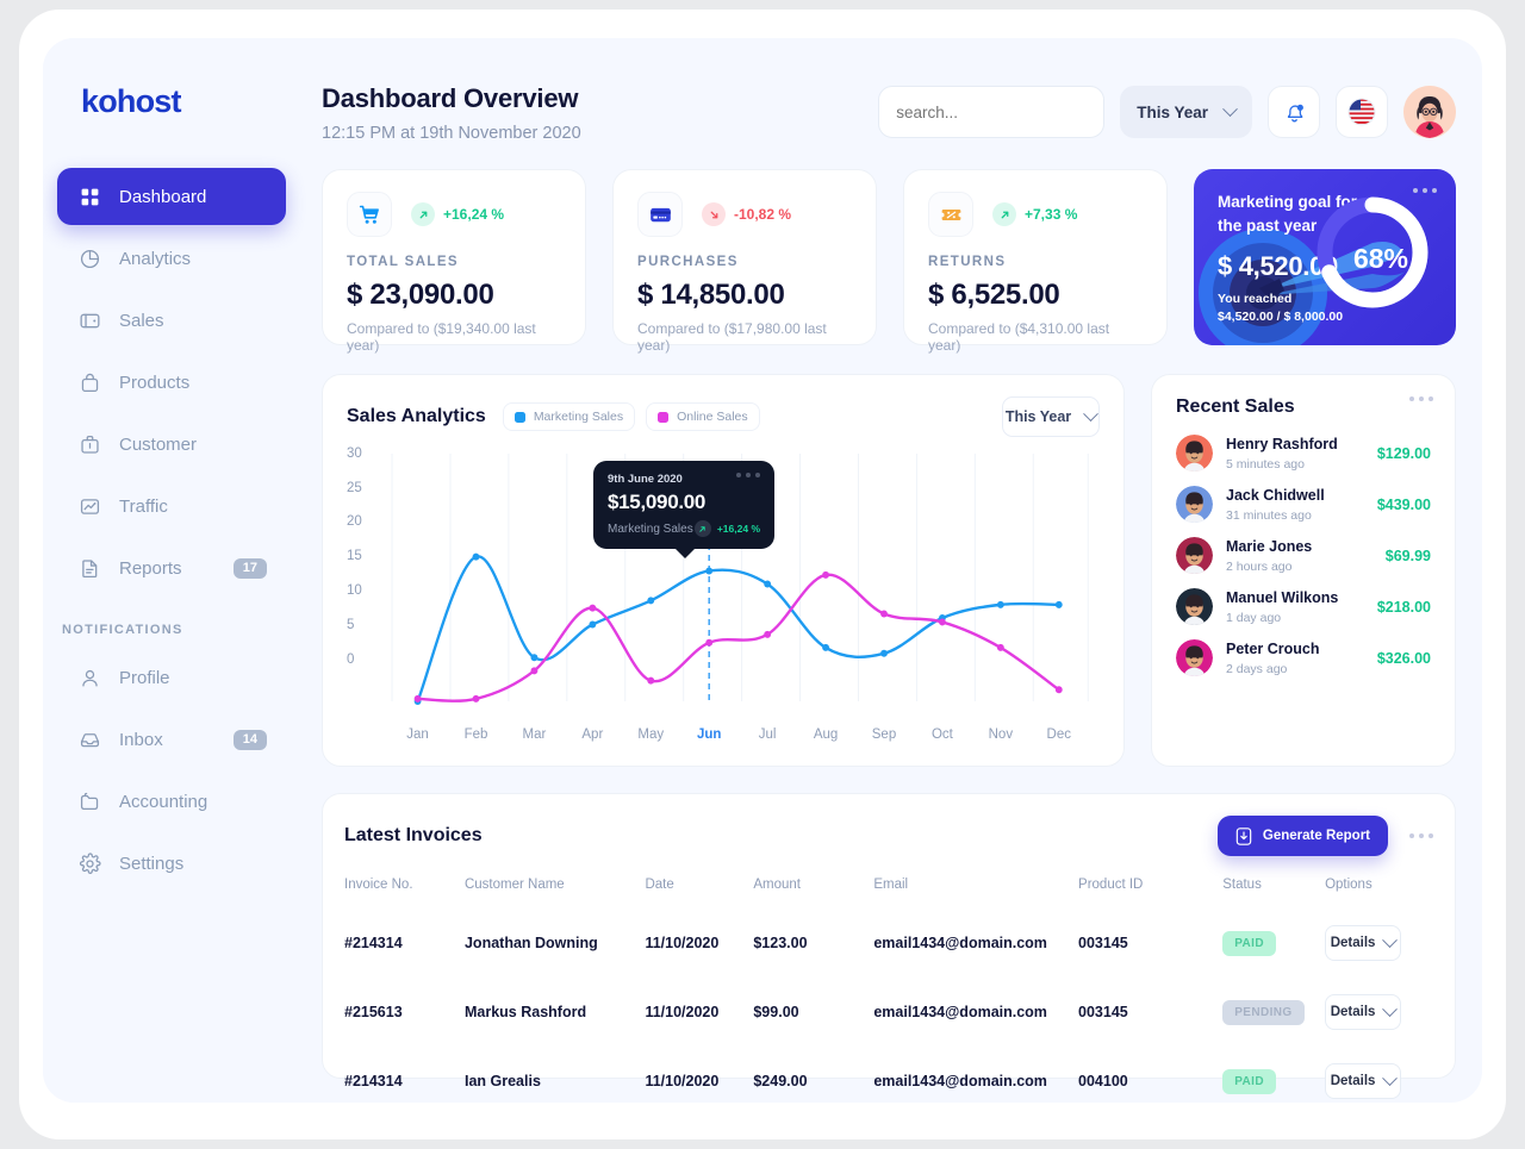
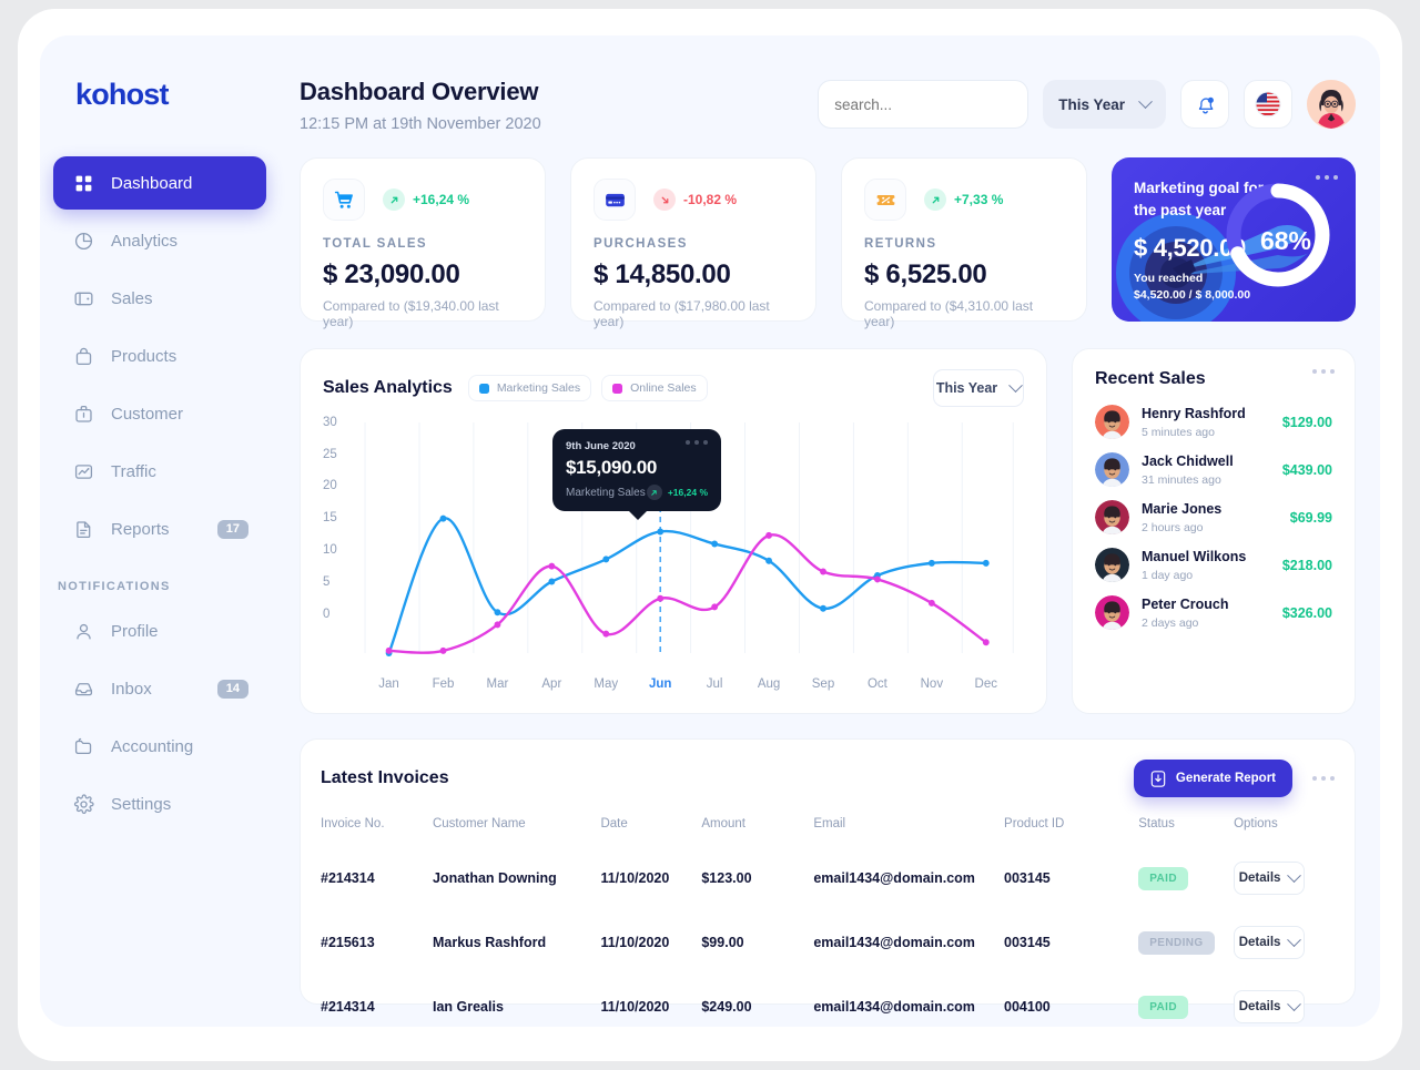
Online Sales/Jul: 8 -> 6
Marketing Sales/Aug: 6 -> 12
